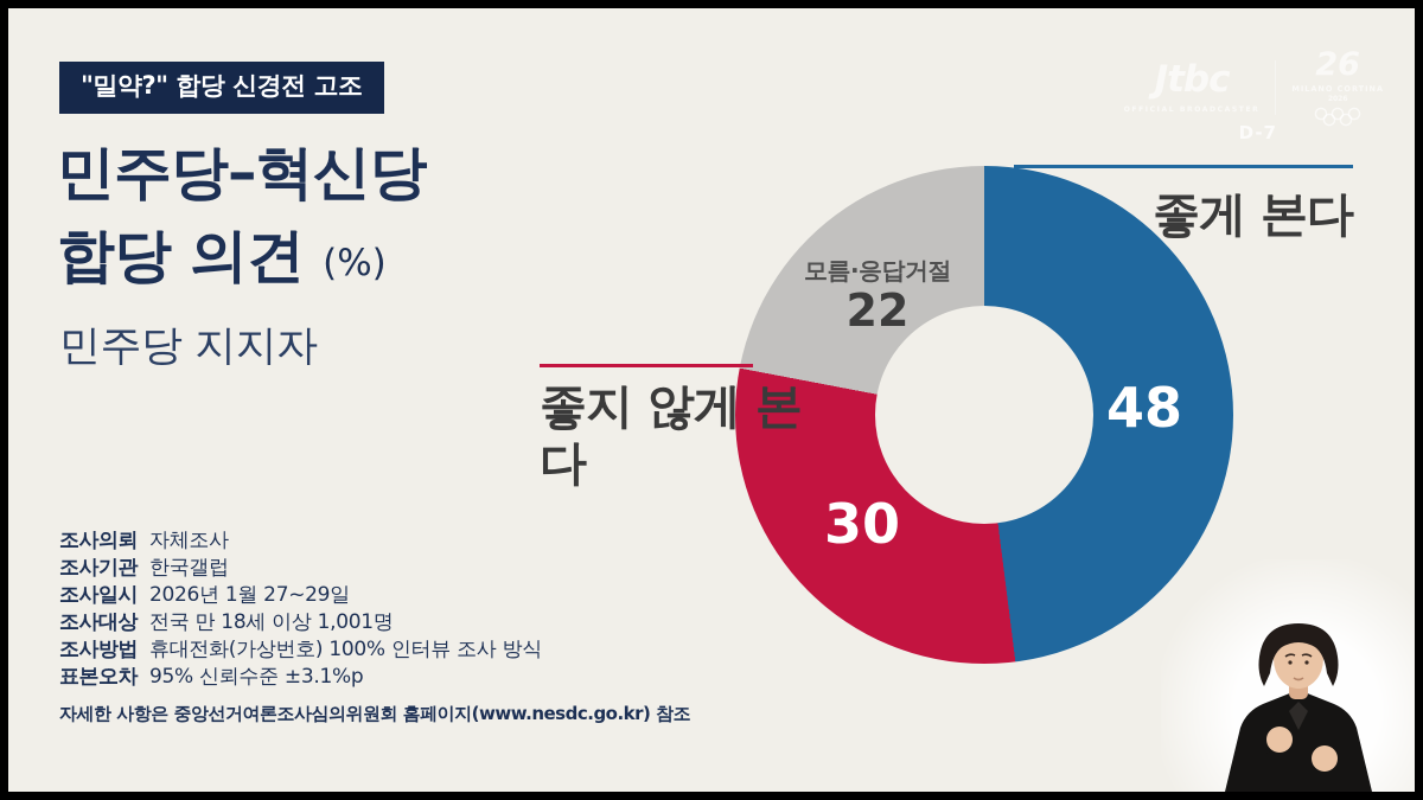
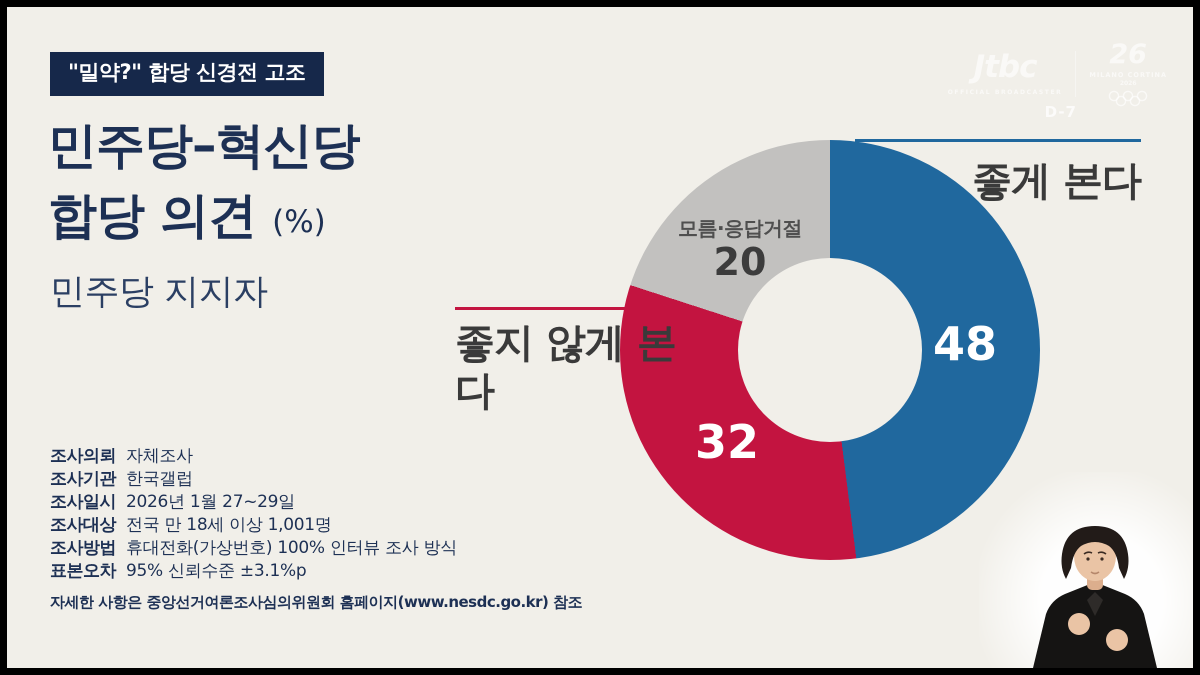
좋지 않게 본다: 30 -> 32
모름·응답거절: 22 -> 20
